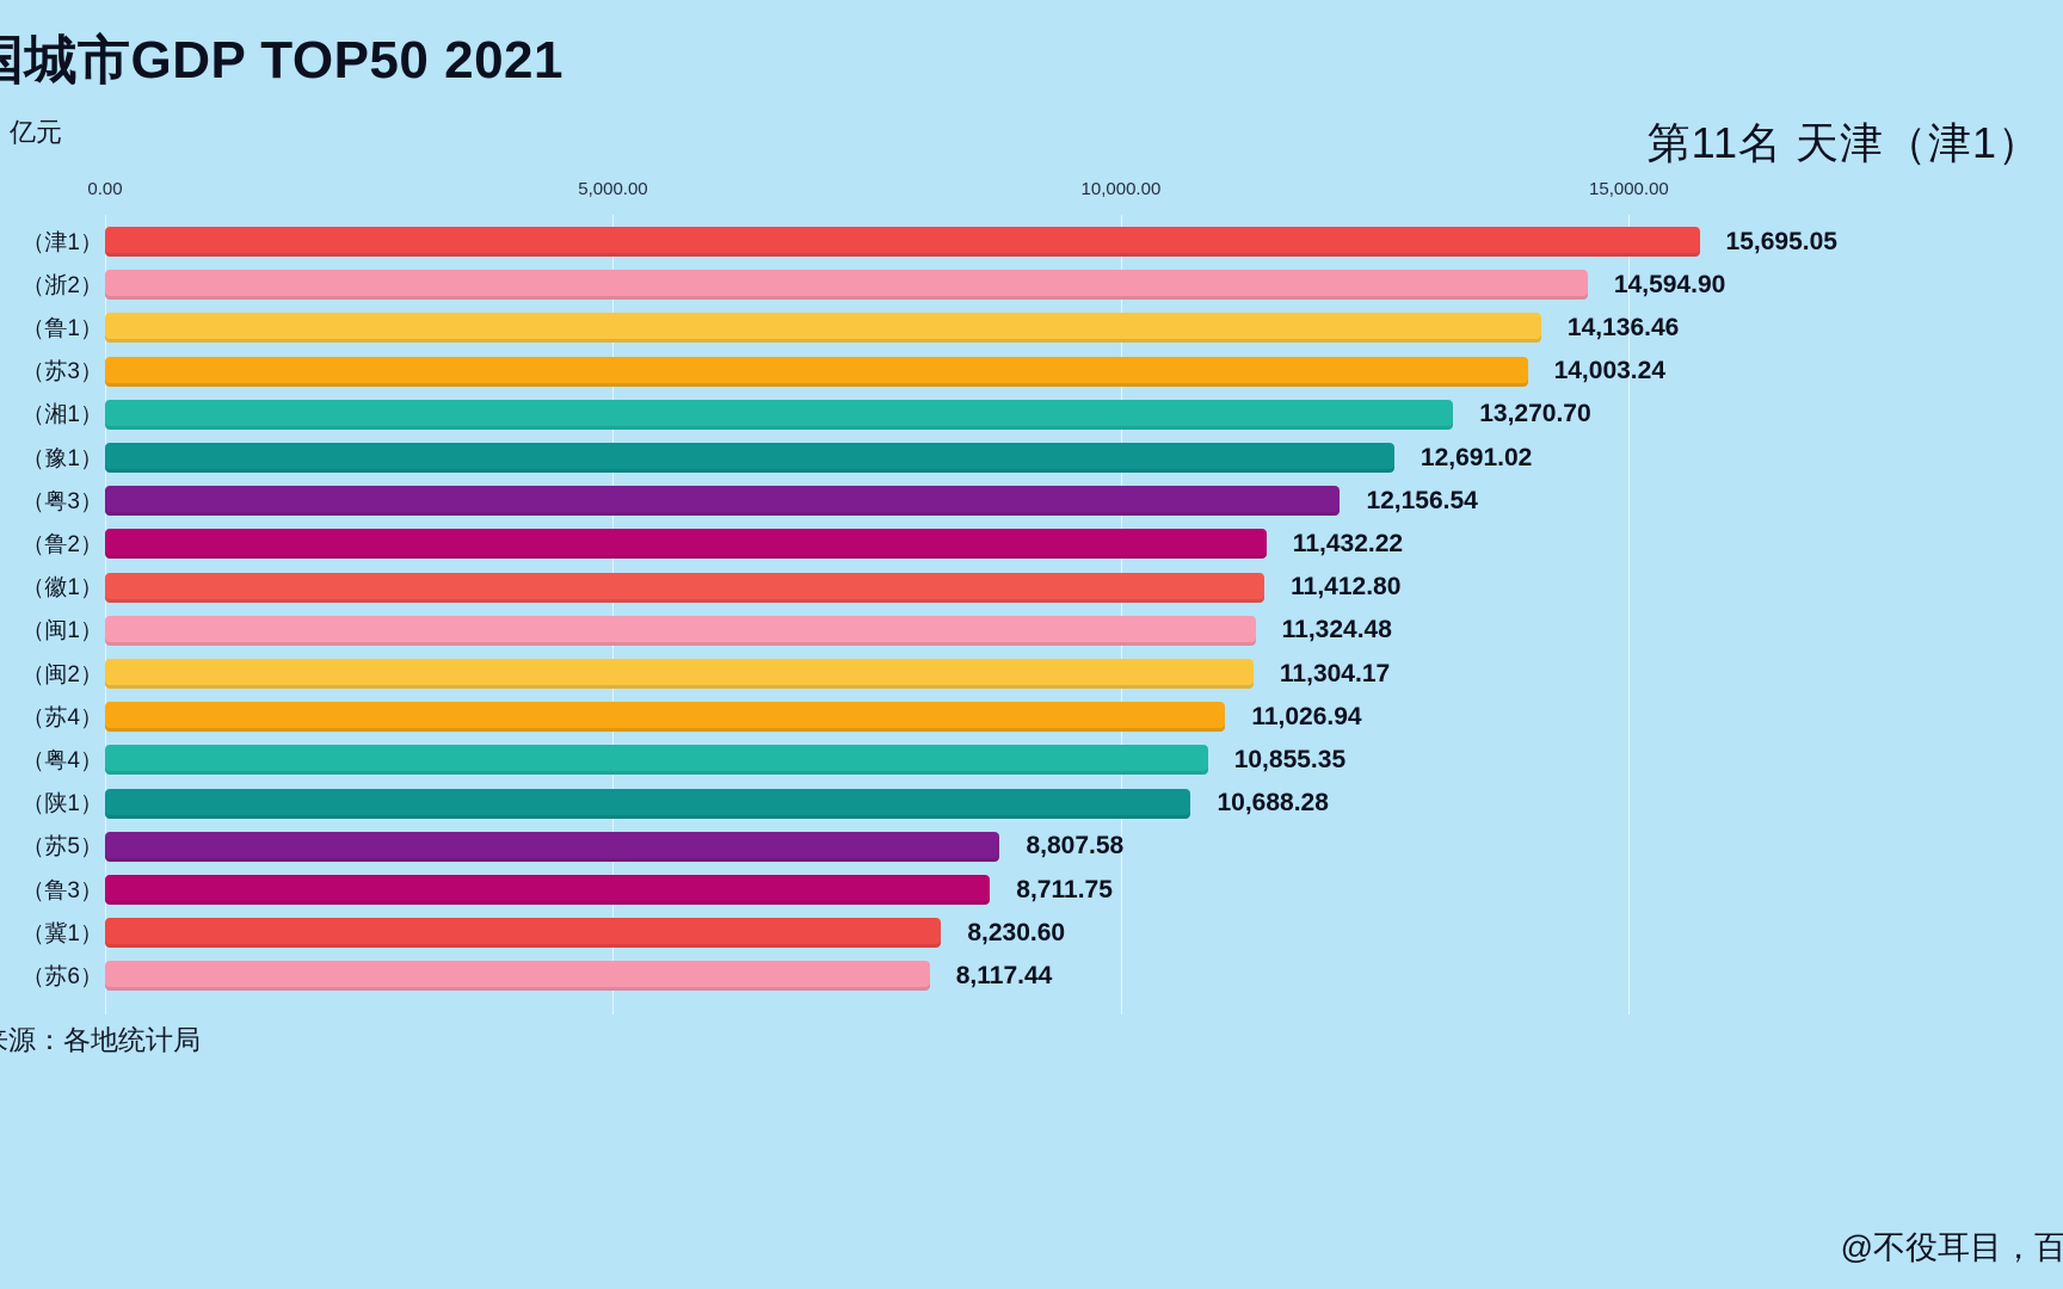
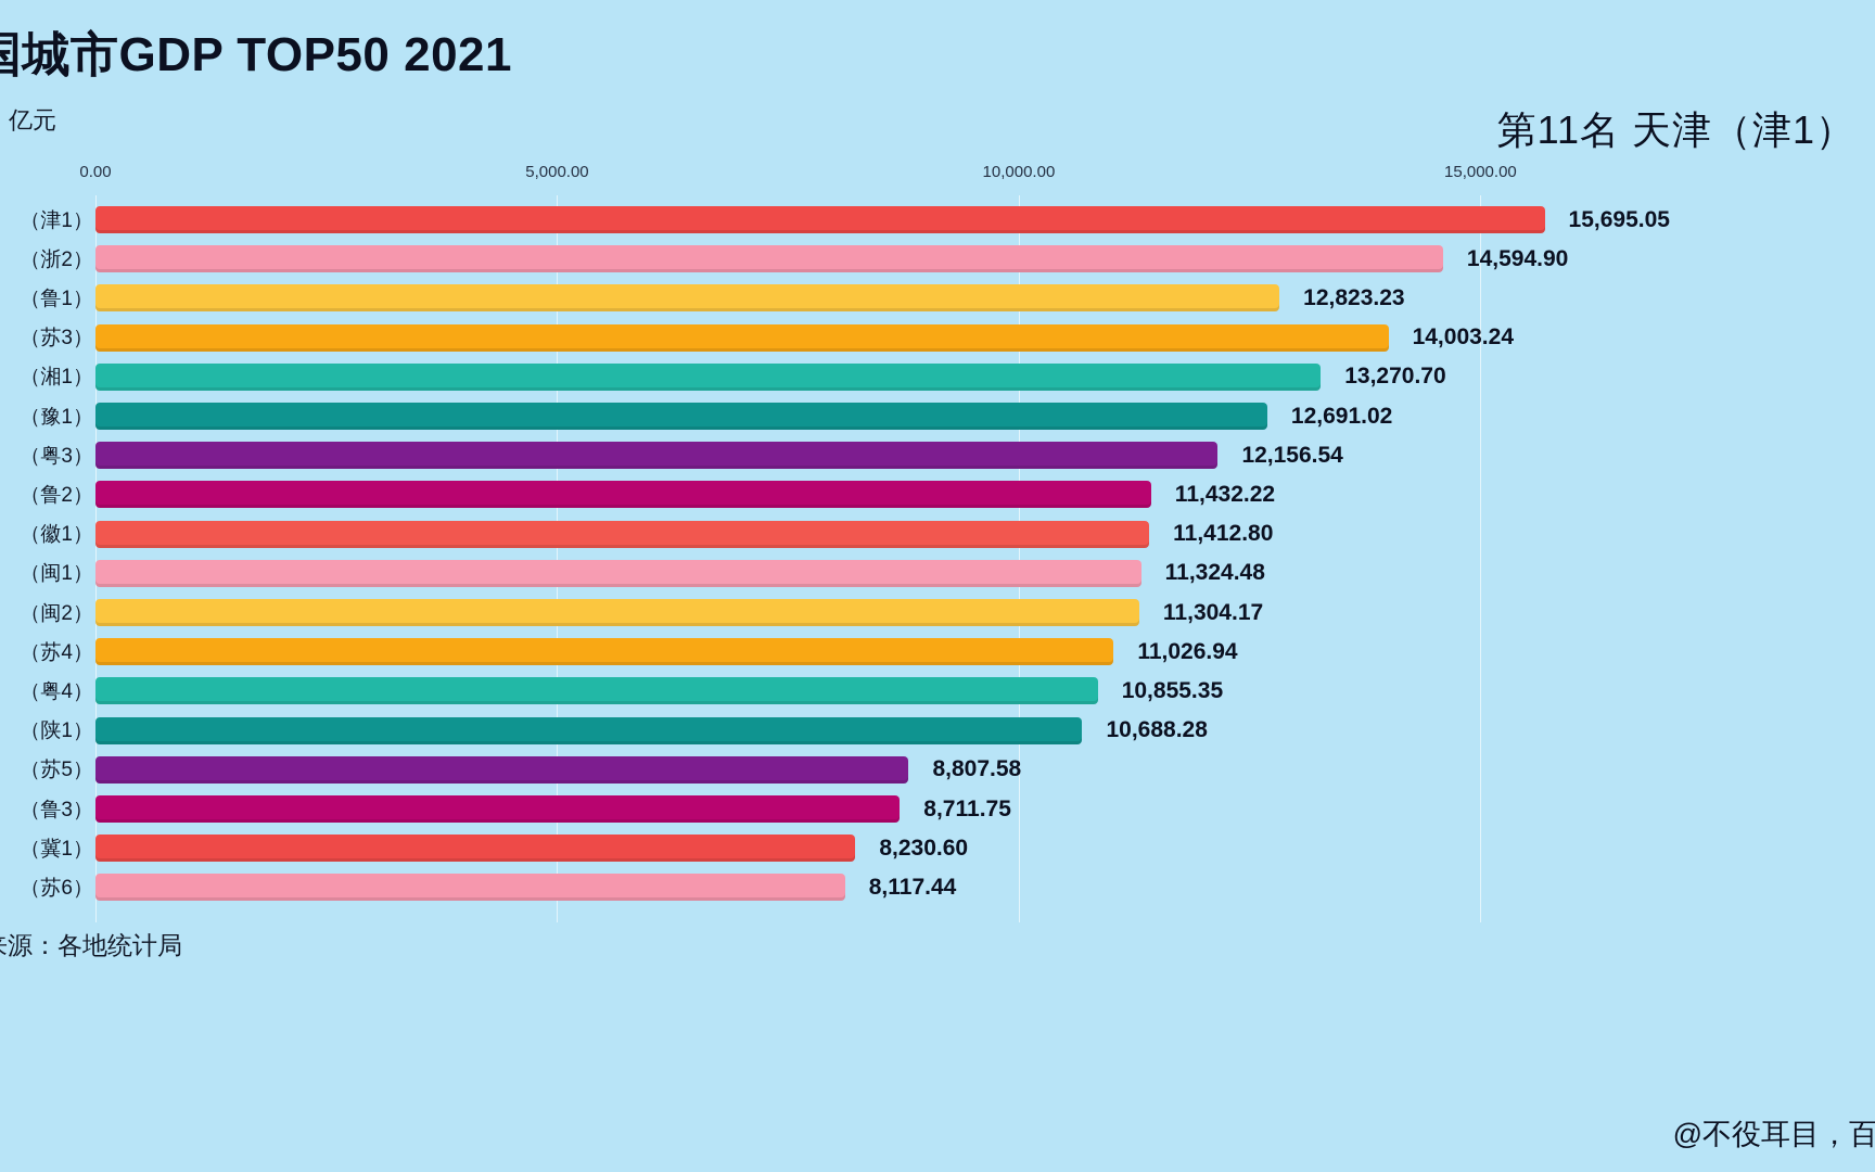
（鲁1）: 14,136.46 -> 12,823.23
